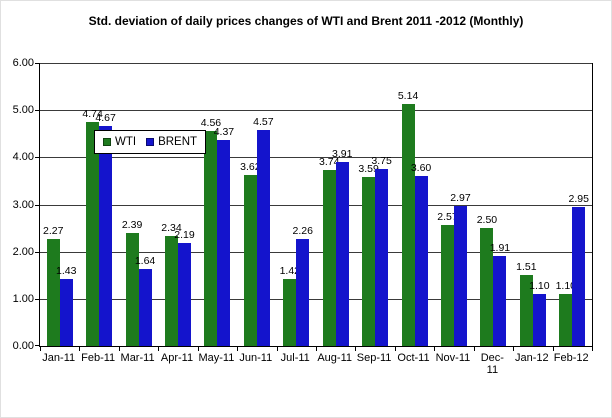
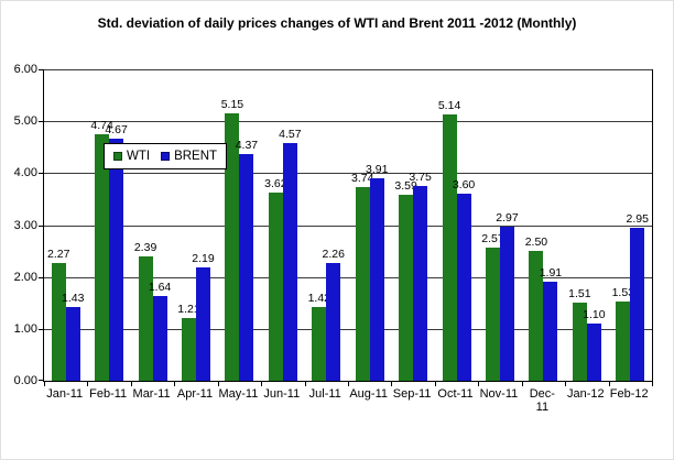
WTI/Apr-11: 2.34 -> 1.21
WTI/May-11: 4.56 -> 5.15
WTI/Feb-12: 1.10 -> 1.53
